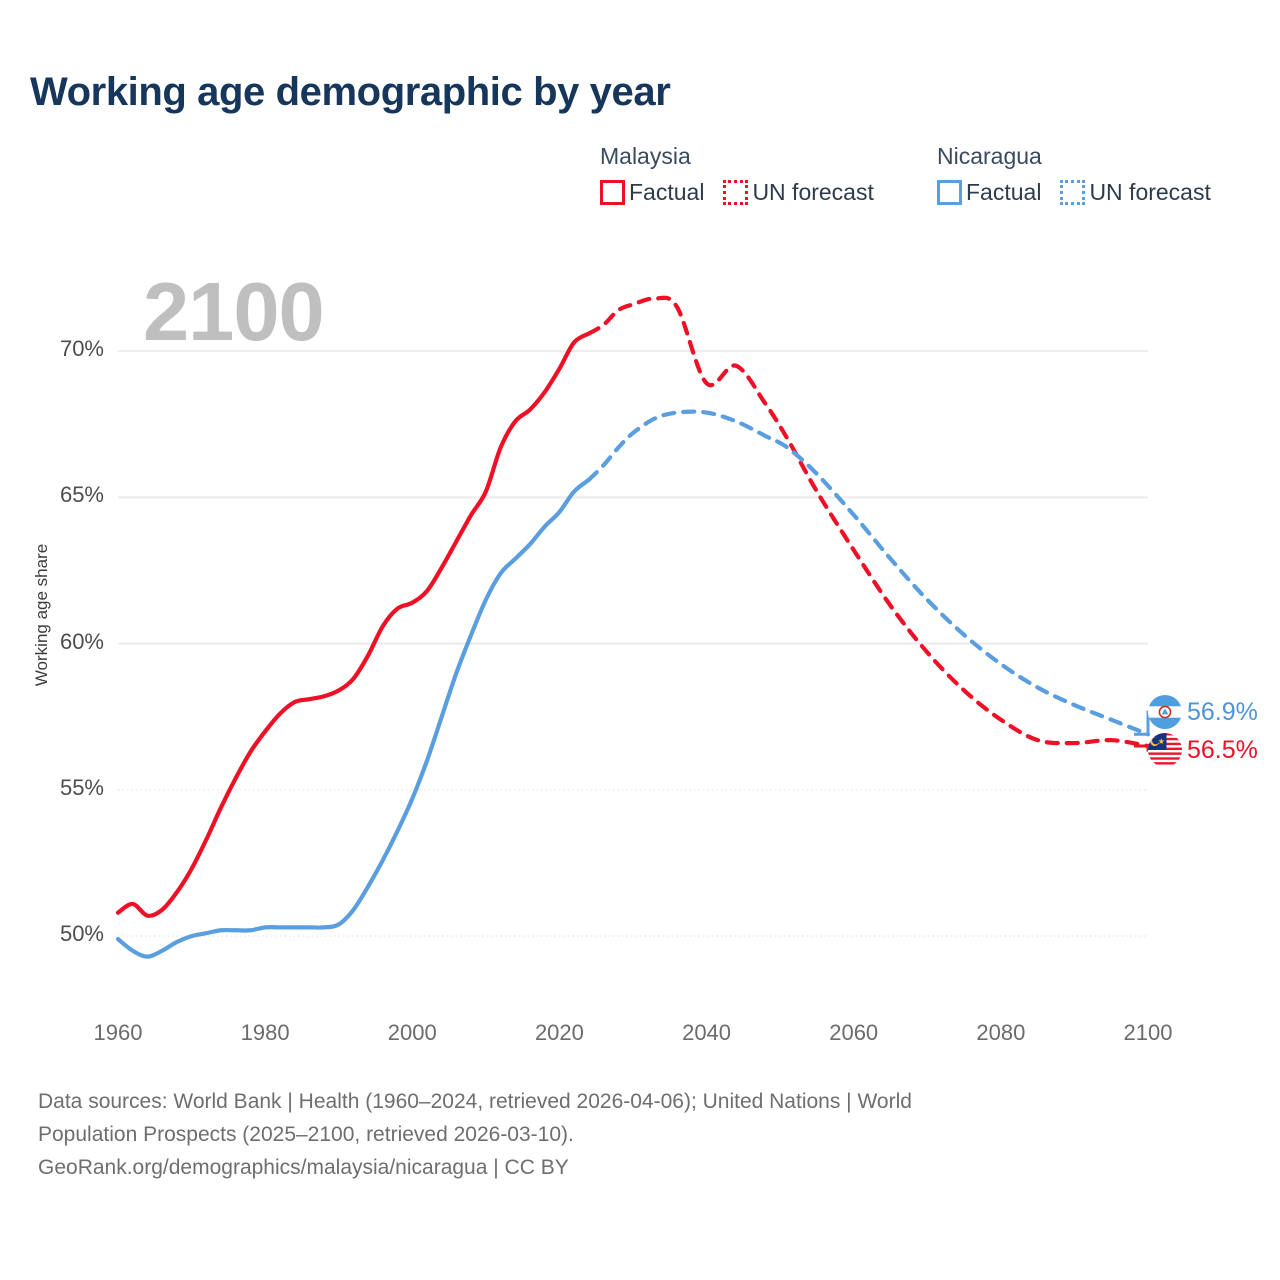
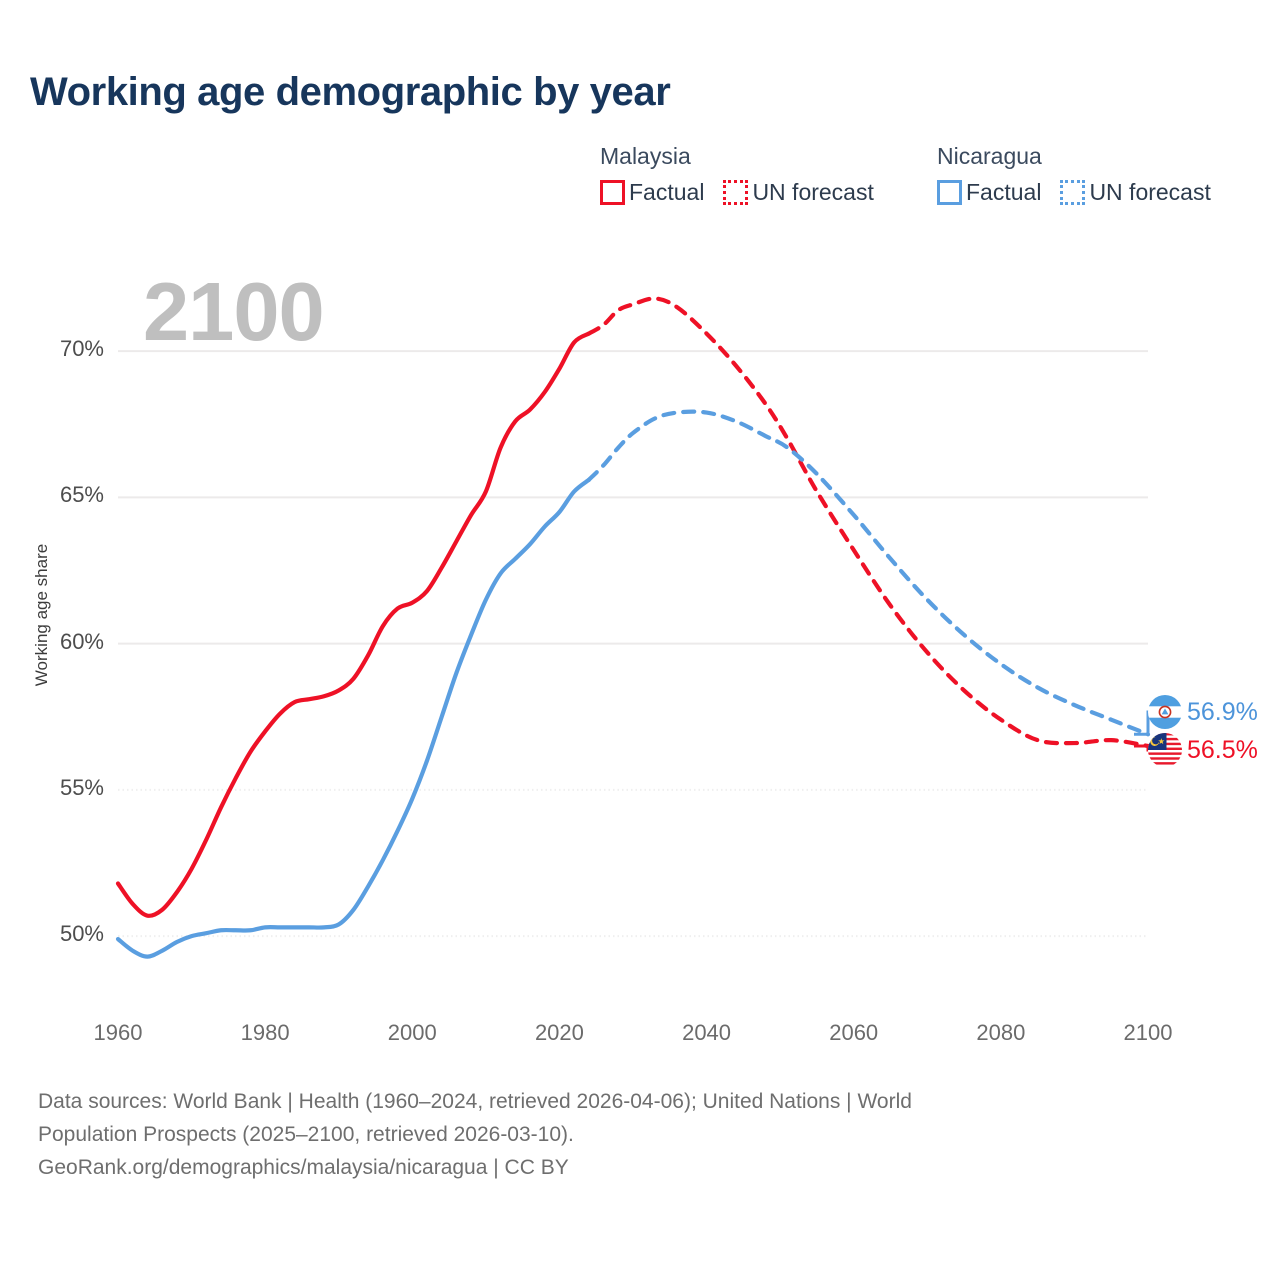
Malaysia/1960: 50.8% -> 51.8%
Malaysia/2040: 68.9% -> 70.6%
